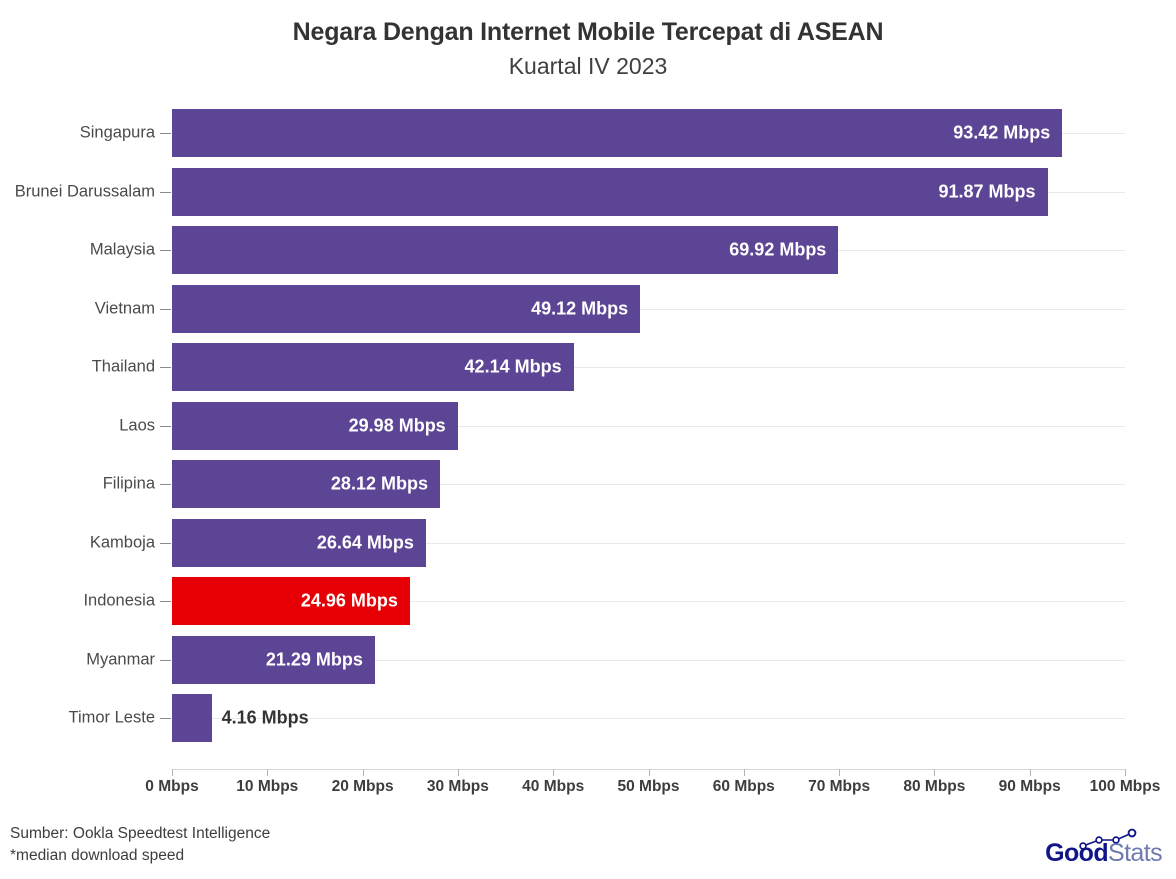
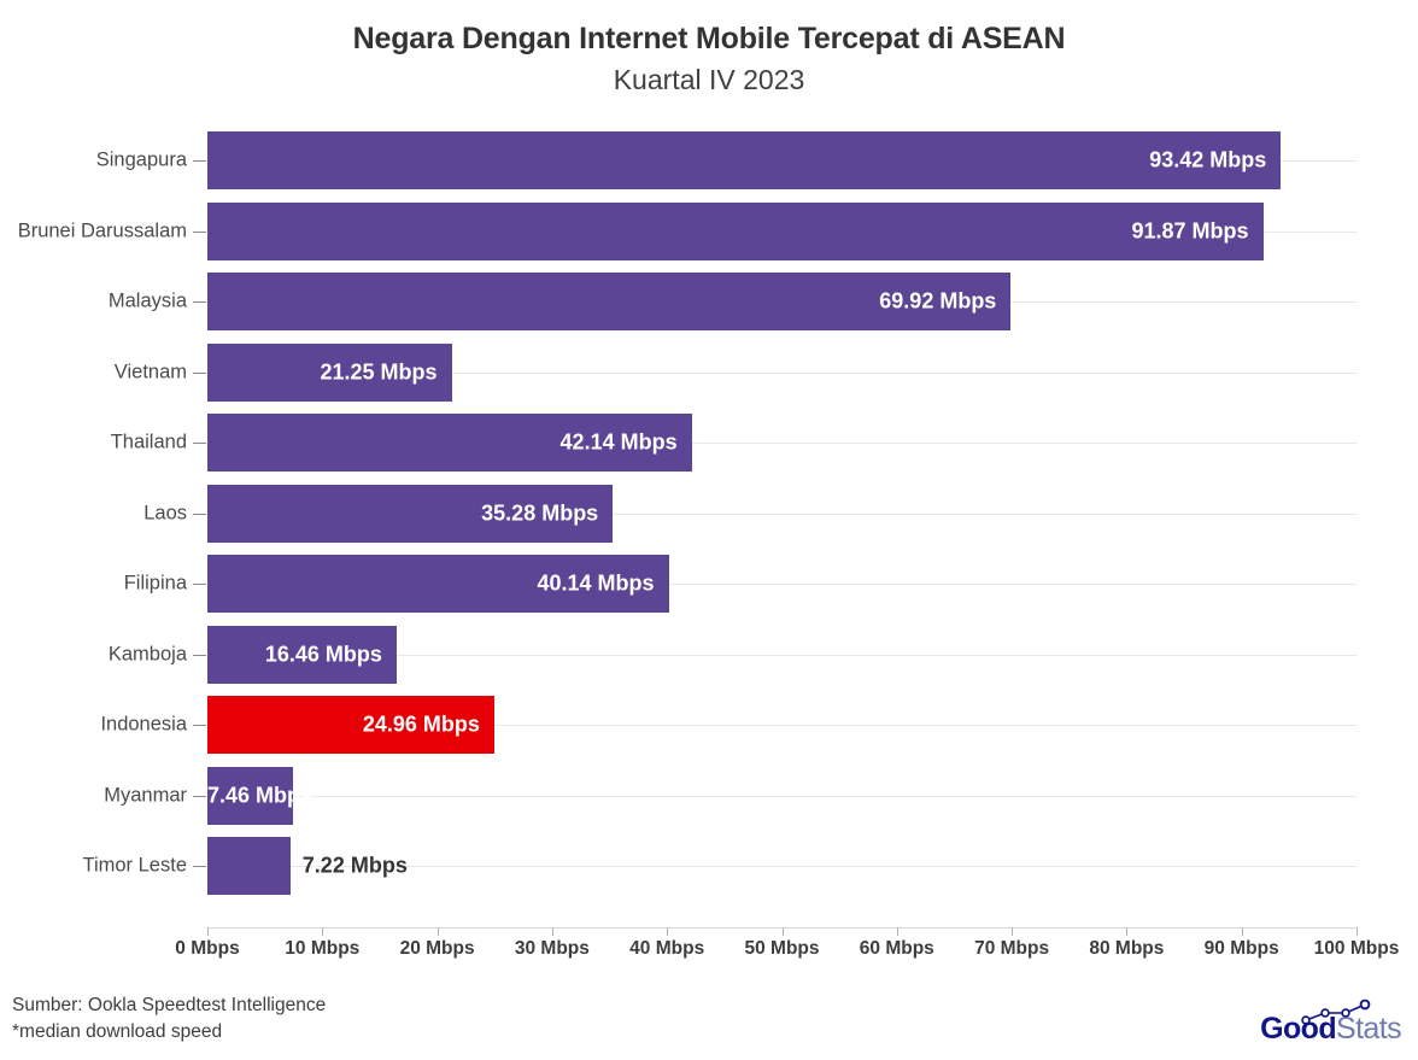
Vietnam: 49.12 -> 21.25
Laos: 29.98 -> 35.28
Filipina: 28.12 -> 40.14
Kamboja: 26.64 -> 16.46
Myanmar: 21.29 -> 7.46
Timor Leste: 4.16 -> 7.22
